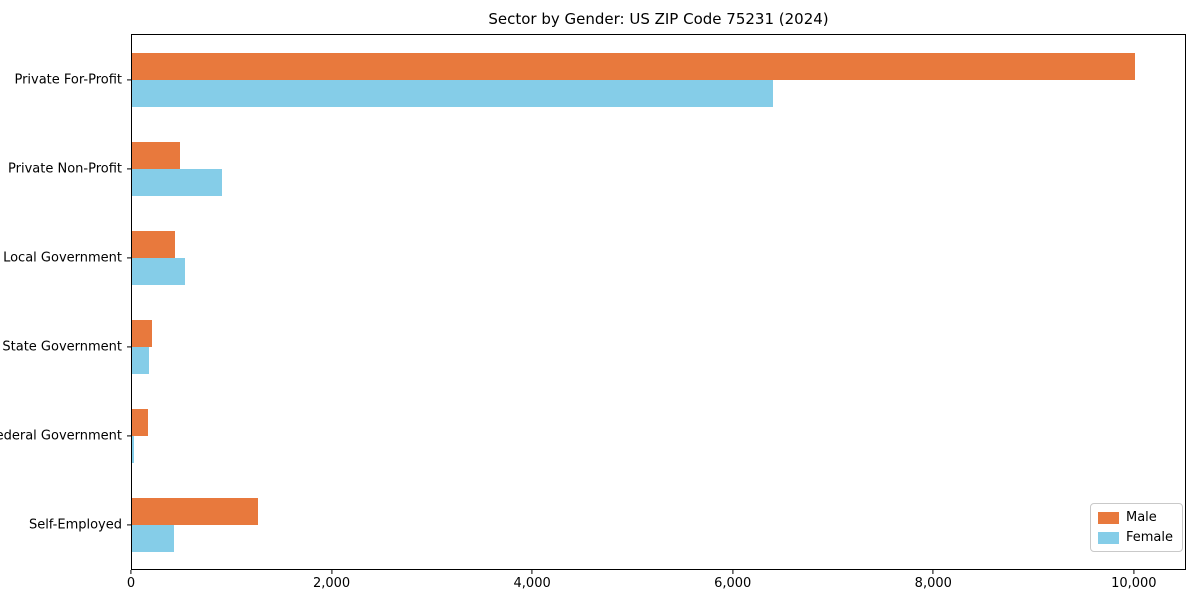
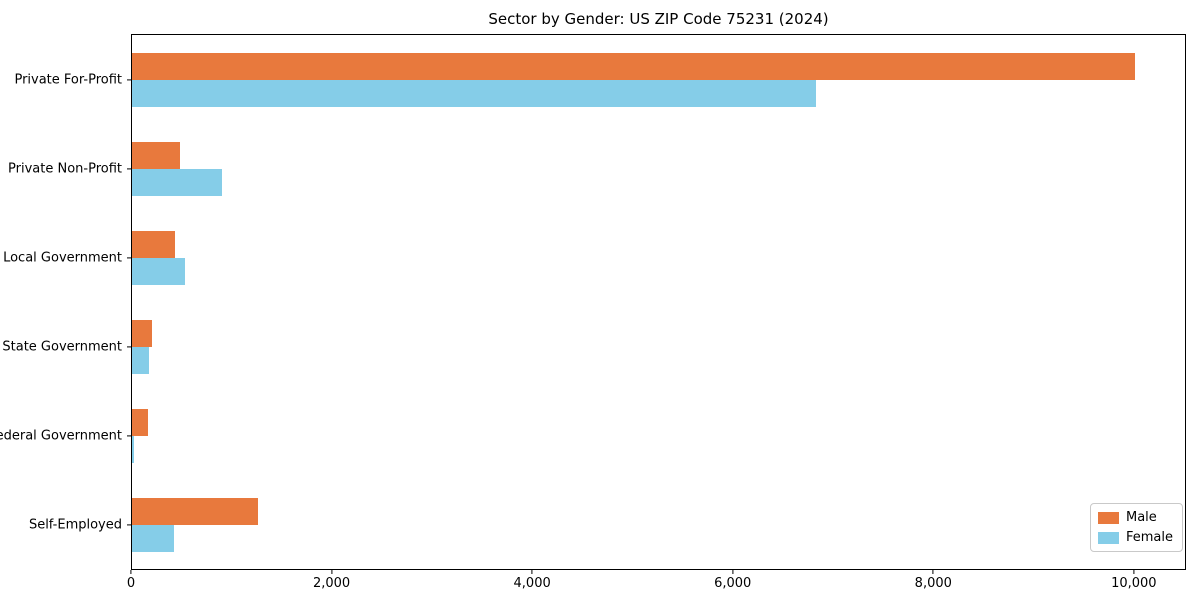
Female/Private For-Profit: 6400 -> 6800
